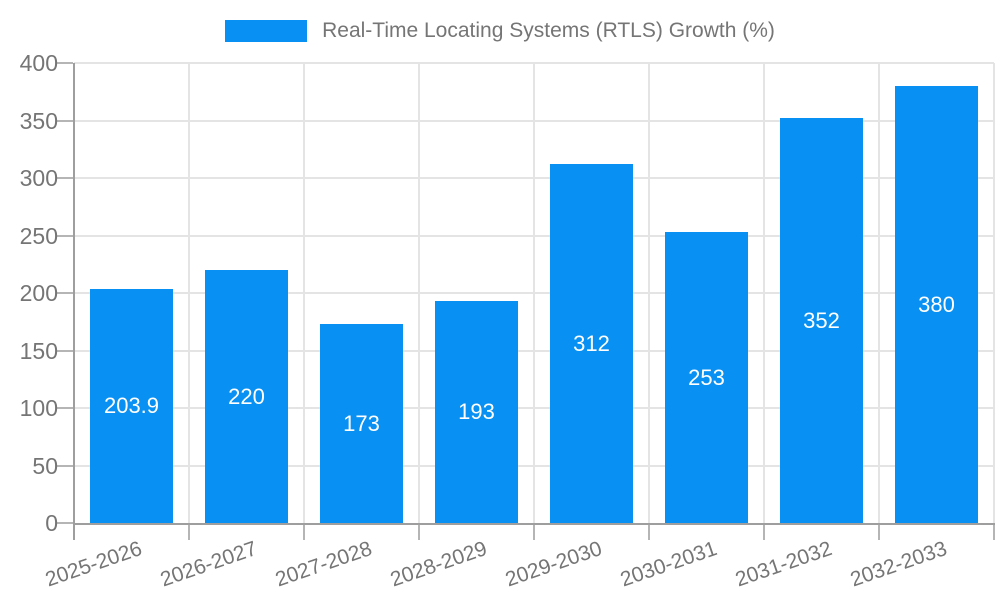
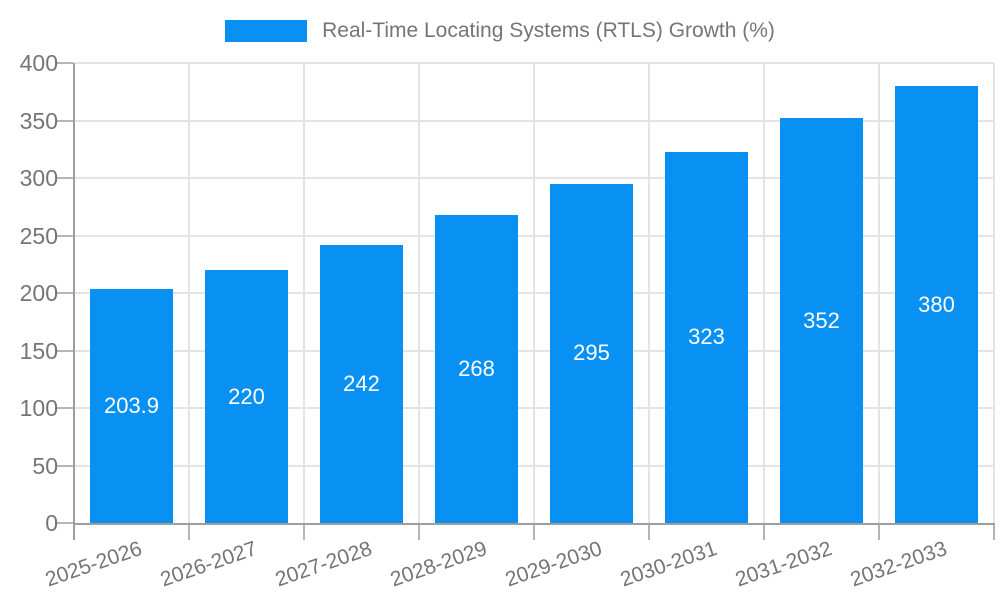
2027-2028: 173 -> 242
2028-2029: 193 -> 268
2029-2030: 312 -> 295
2030-2031: 253 -> 323
